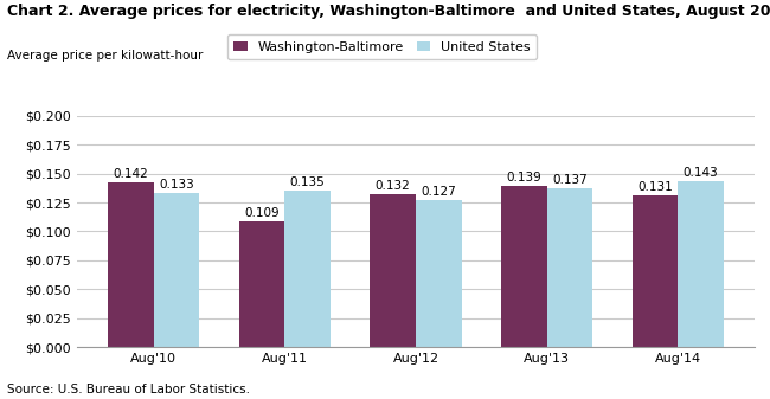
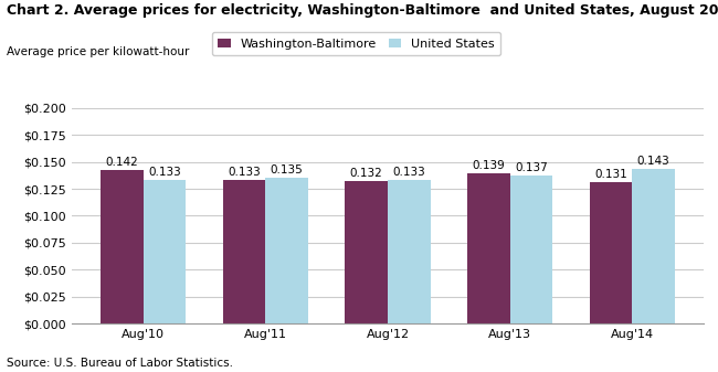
Washington-Baltimore/Aug'11: 0.109 -> 0.133
United States/Aug'12: 0.127 -> 0.133
